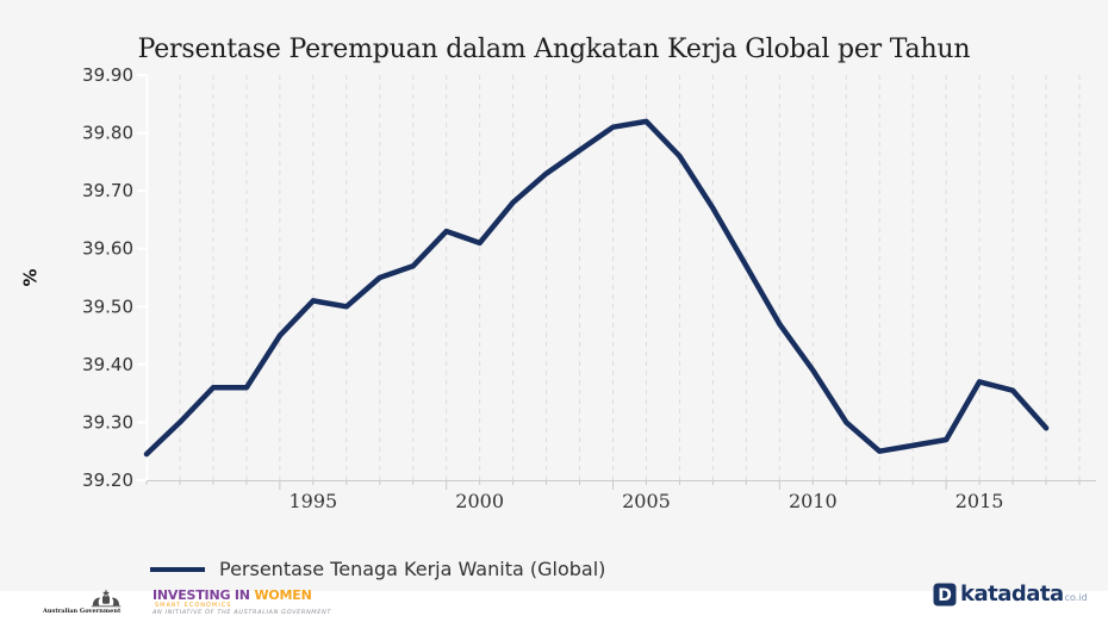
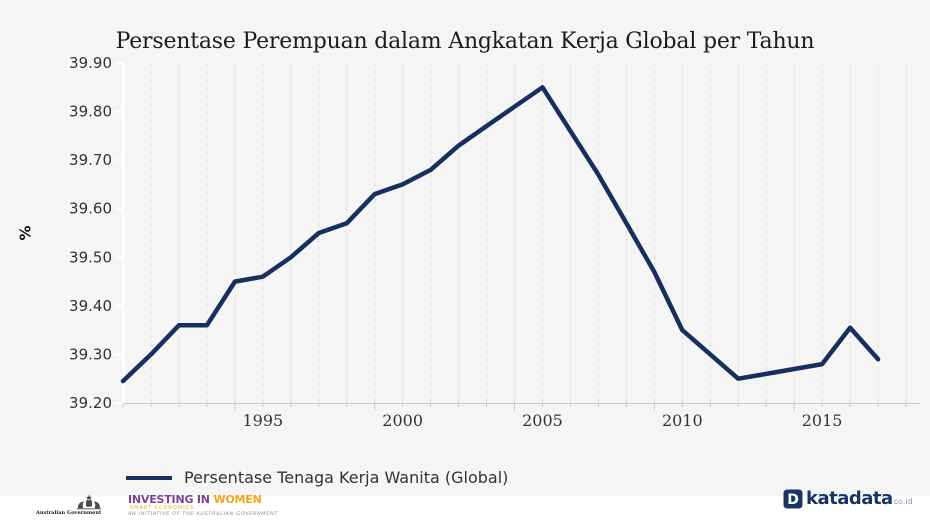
1995: 39.51 -> 39.46
2000: 39.61 -> 39.65
2005: 39.82 -> 39.85
2010: 39.39 -> 39.35
2015: 39.37 -> 39.28
